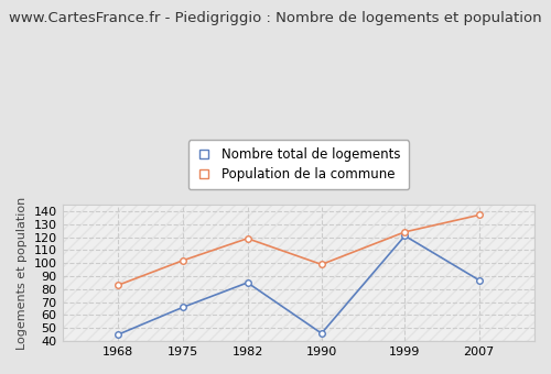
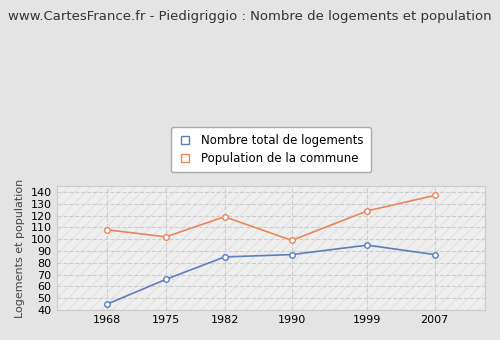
Population de la commune/1968: 83 -> 108
Nombre total de logements/1990: 46 -> 87
Nombre total de logements/1999: 121 -> 95
